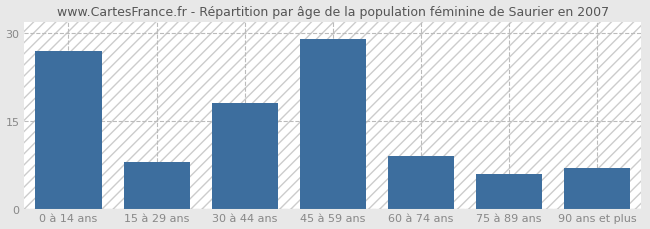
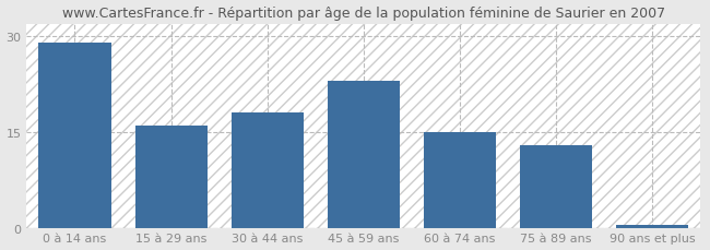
0 à 14 ans: 27.0 -> 29.0
15 à 29 ans: 8.0 -> 16.0
45 à 59 ans: 29.0 -> 23.0
60 à 74 ans: 9.0 -> 15.0
75 à 89 ans: 6.0 -> 13.0
90 ans et plus: 7.0 -> 0.5
